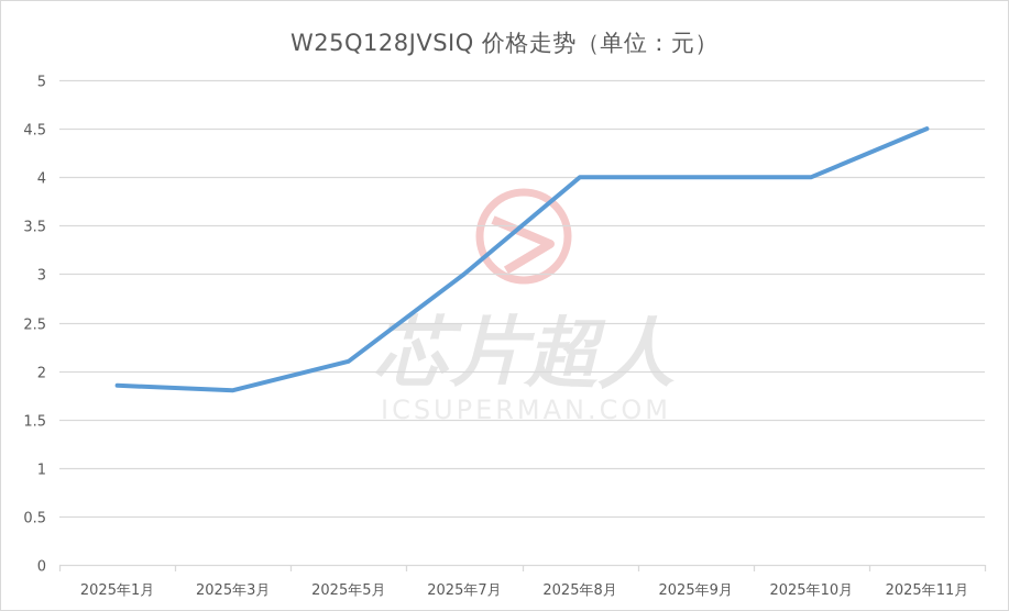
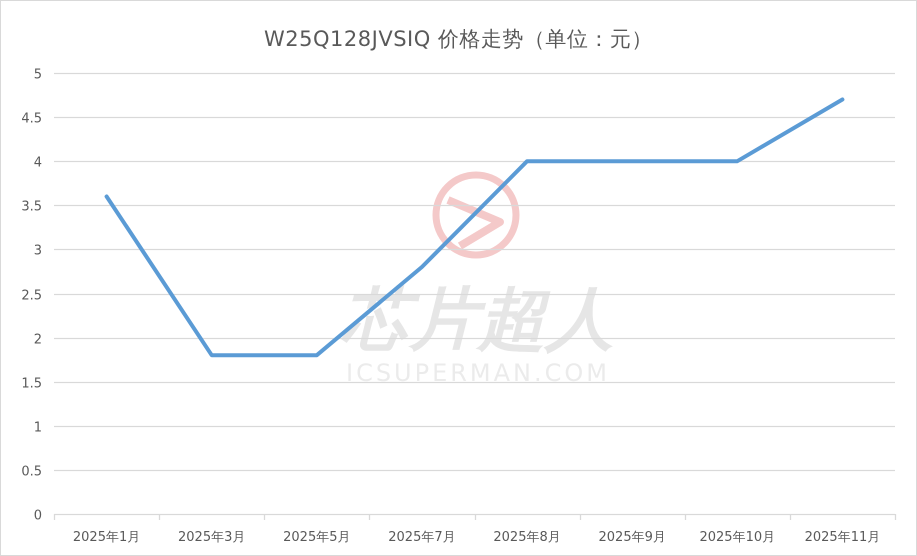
2025年1月: 1.9 -> 3.6
2025年5月: 2.1 -> 1.8
2025年7月: 3.0 -> 2.8
2025年11月: 4.5 -> 4.7
